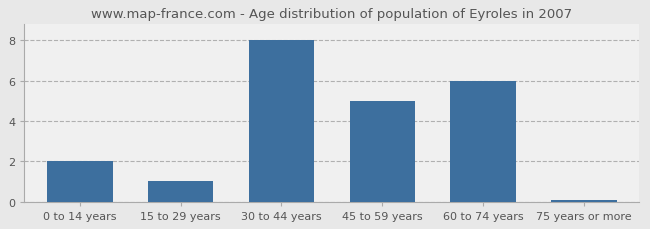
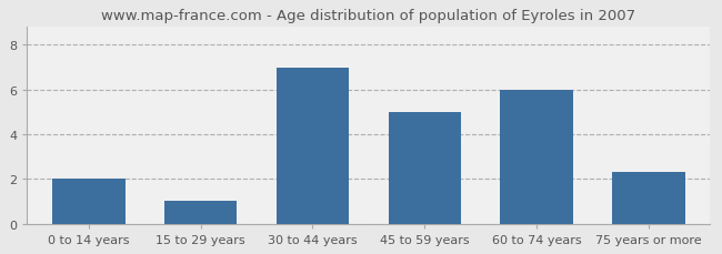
30 to 44 years: 8.0 -> 7.0
75 years or more: 0.1 -> 2.3
